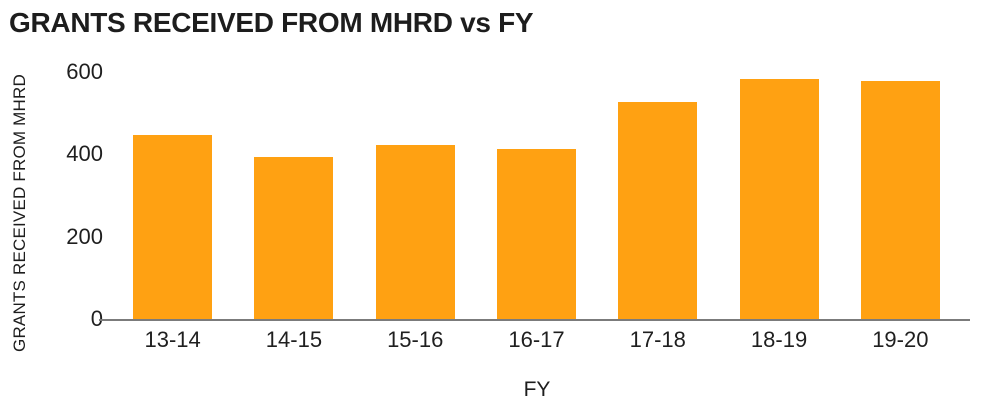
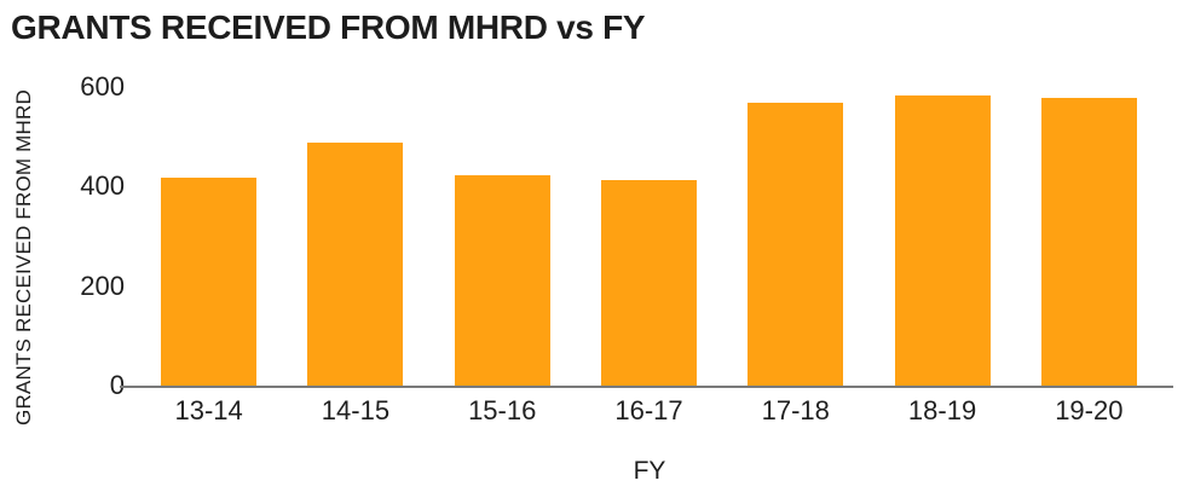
13-14: 450 -> 420
14-15: 400 -> 490
17-18: 530 -> 570
